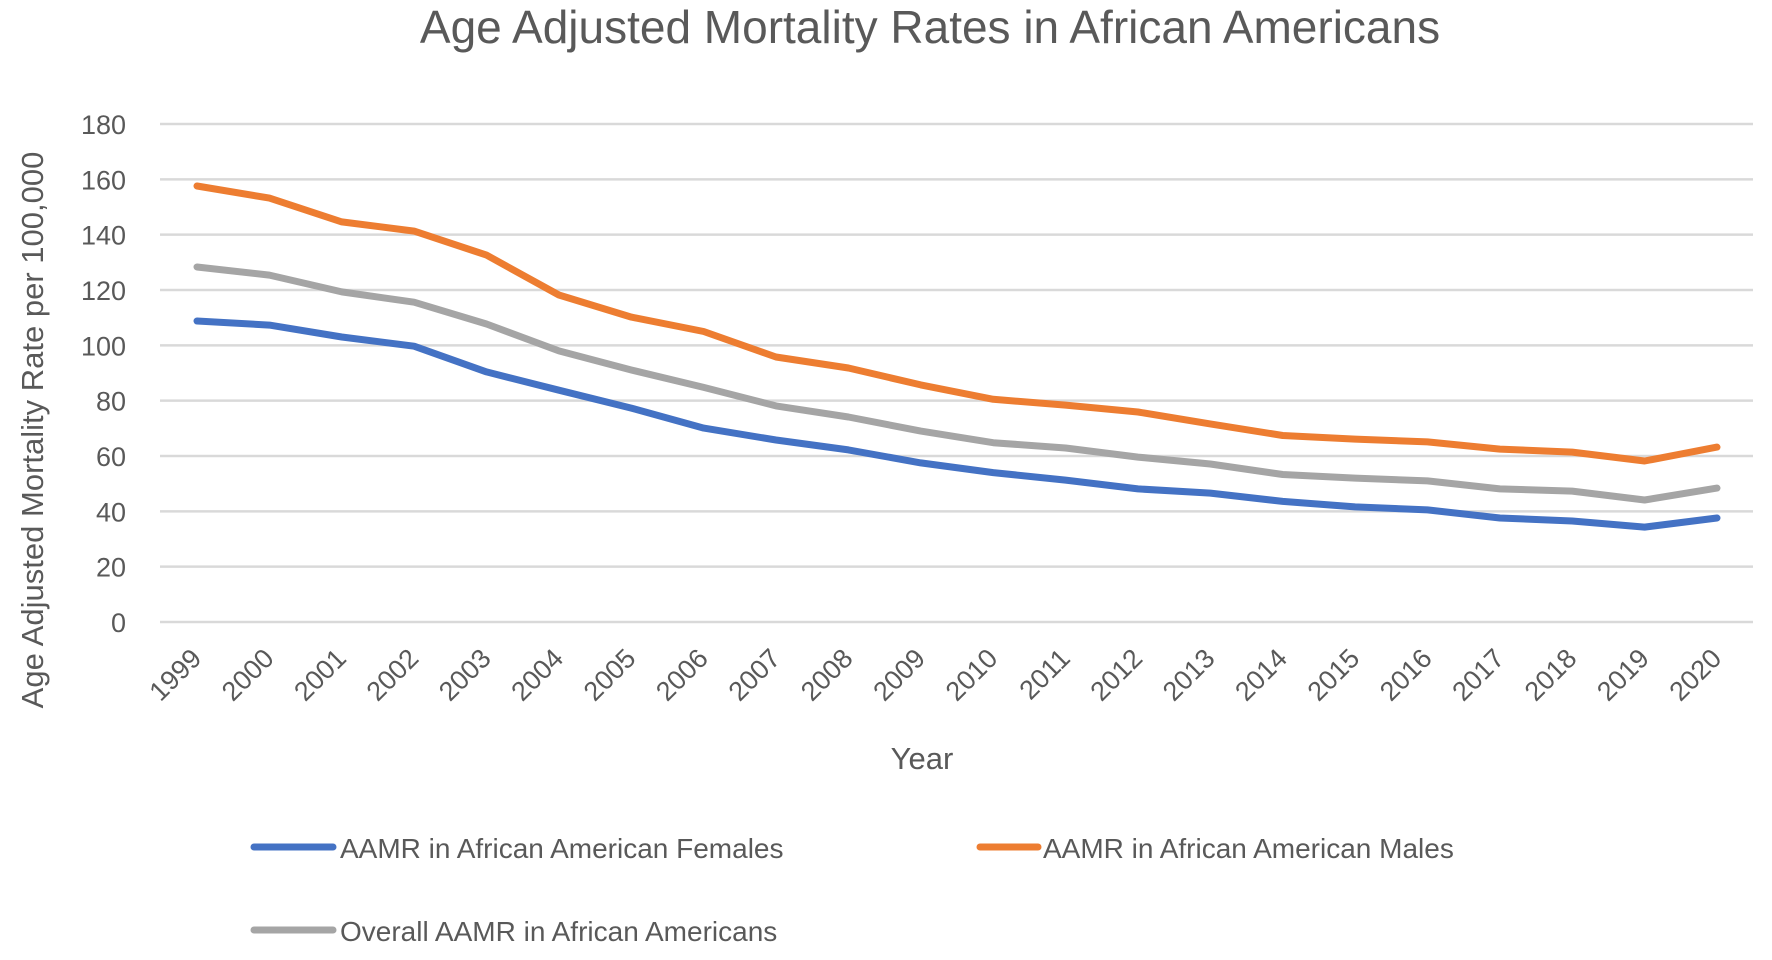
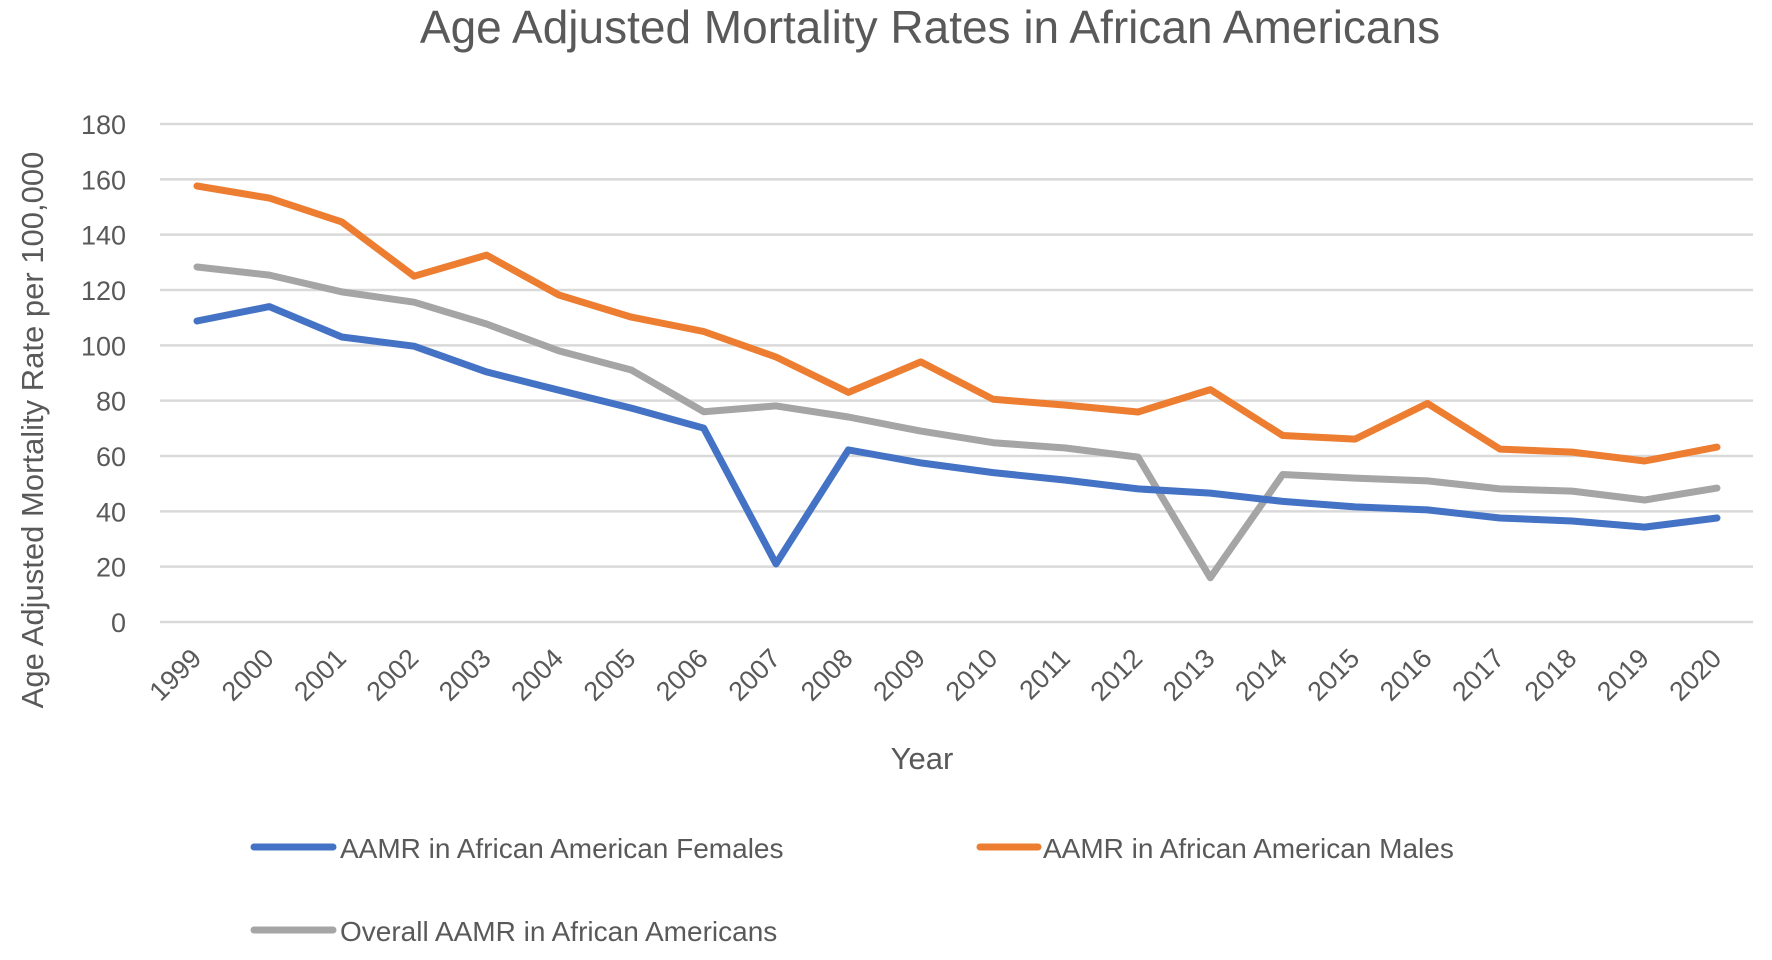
AAMR in African American Females/2000: 107 -> 114
AAMR in African American Males/2002: 141 -> 125
Overall AAMR in African Americans/2006: 85 -> 76
AAMR in African American Females/2007: 66 -> 21
AAMR in African American Males/2008: 92 -> 83
AAMR in African American Males/2009: 86 -> 94
AAMR in African American Males/2013: 72 -> 84
Overall AAMR in African Americans/2013: 57 -> 16
AAMR in African American Males/2016: 65 -> 79
